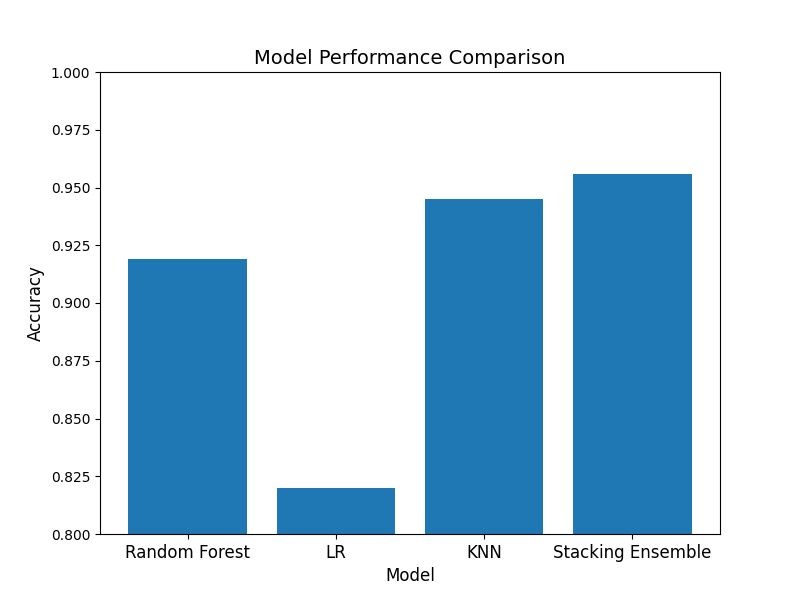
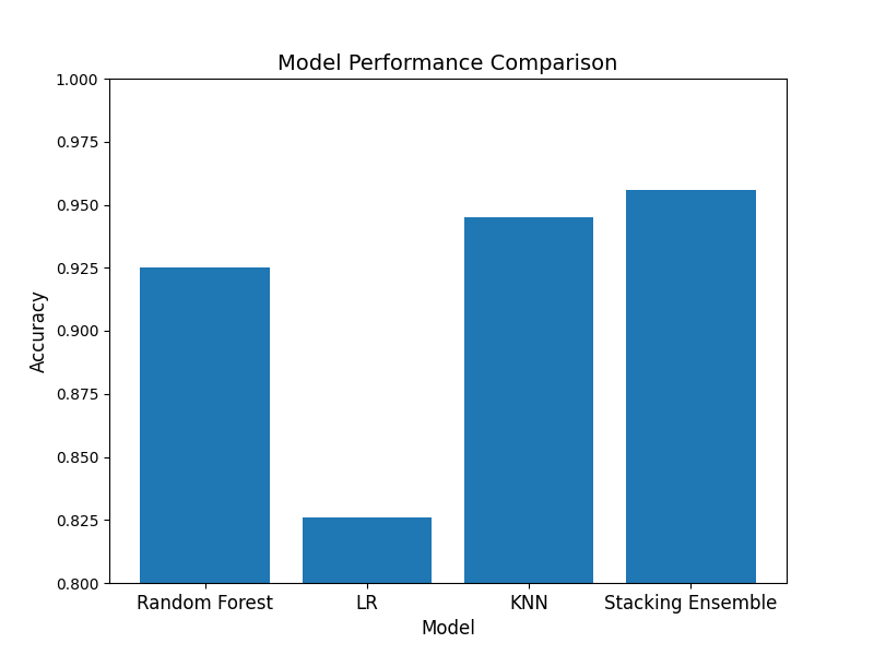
Random Forest: 0.919 -> 0.925
LR: 0.820 -> 0.826
